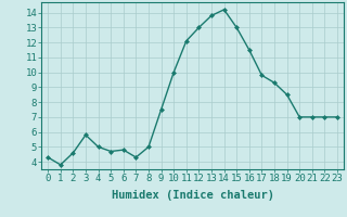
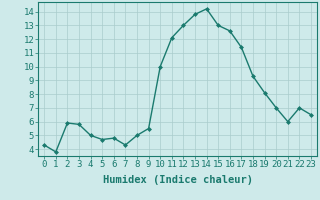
2: 4.6 -> 5.9
9: 7.5 -> 5.5
16: 11.5 -> 12.6
17: 9.8 -> 11.4
19: 8.5 -> 8.1
21: 7.0 -> 6.0
23: 7.0 -> 6.5
